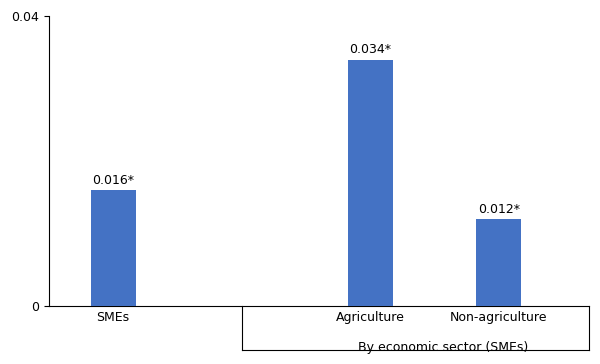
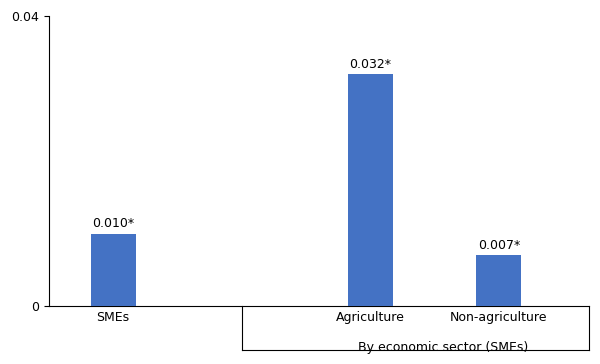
SMEs: 0.016* -> 0.010*
Agriculture: 0.034* -> 0.032*
Non-agriculture: 0.012* -> 0.007*
